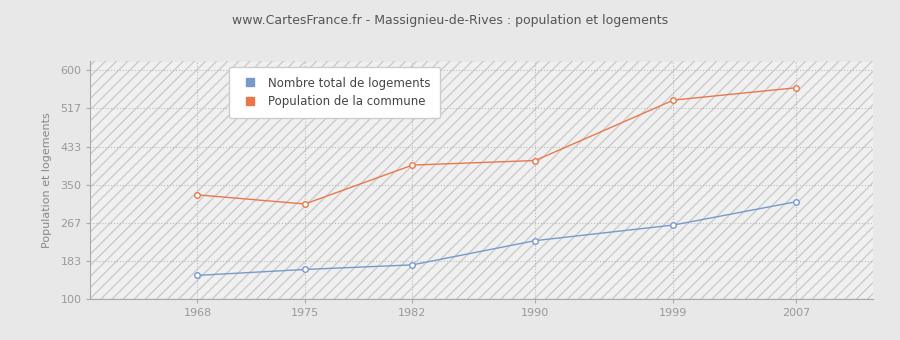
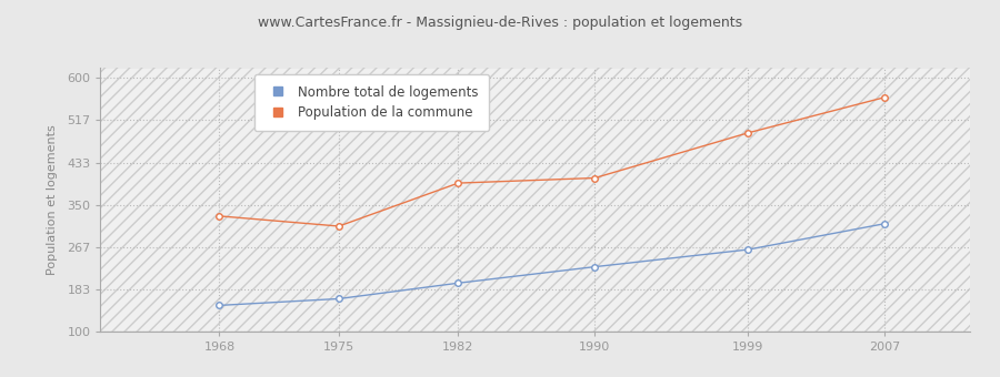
Nombre total de logements/1982: 175 -> 196
Population de la commune/1999: 535 -> 492
